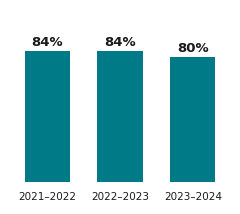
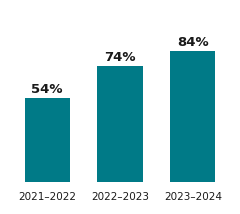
2021–2022: 84% -> 54%
2022–2023: 84% -> 74%
2023–2024: 80% -> 84%
